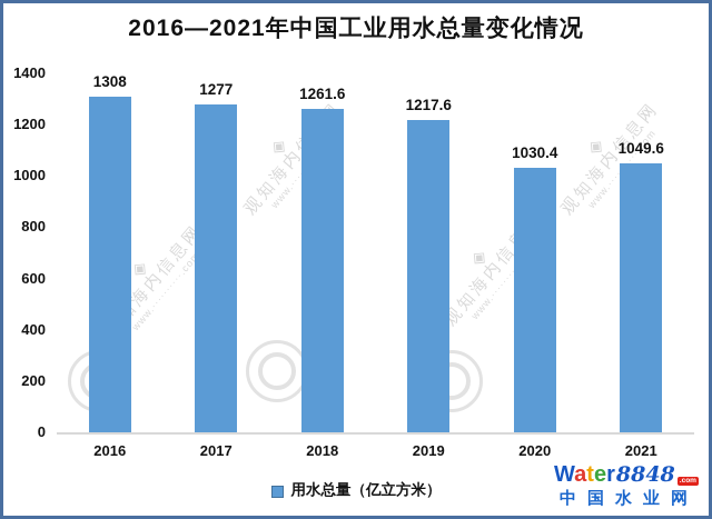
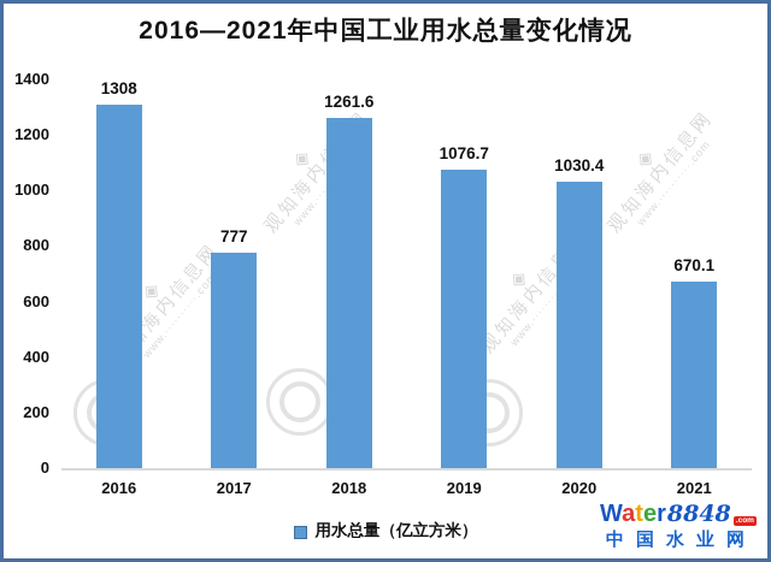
2017: 1277 -> 777
2019: 1217.6 -> 1076.7
2021: 1049.6 -> 670.1
